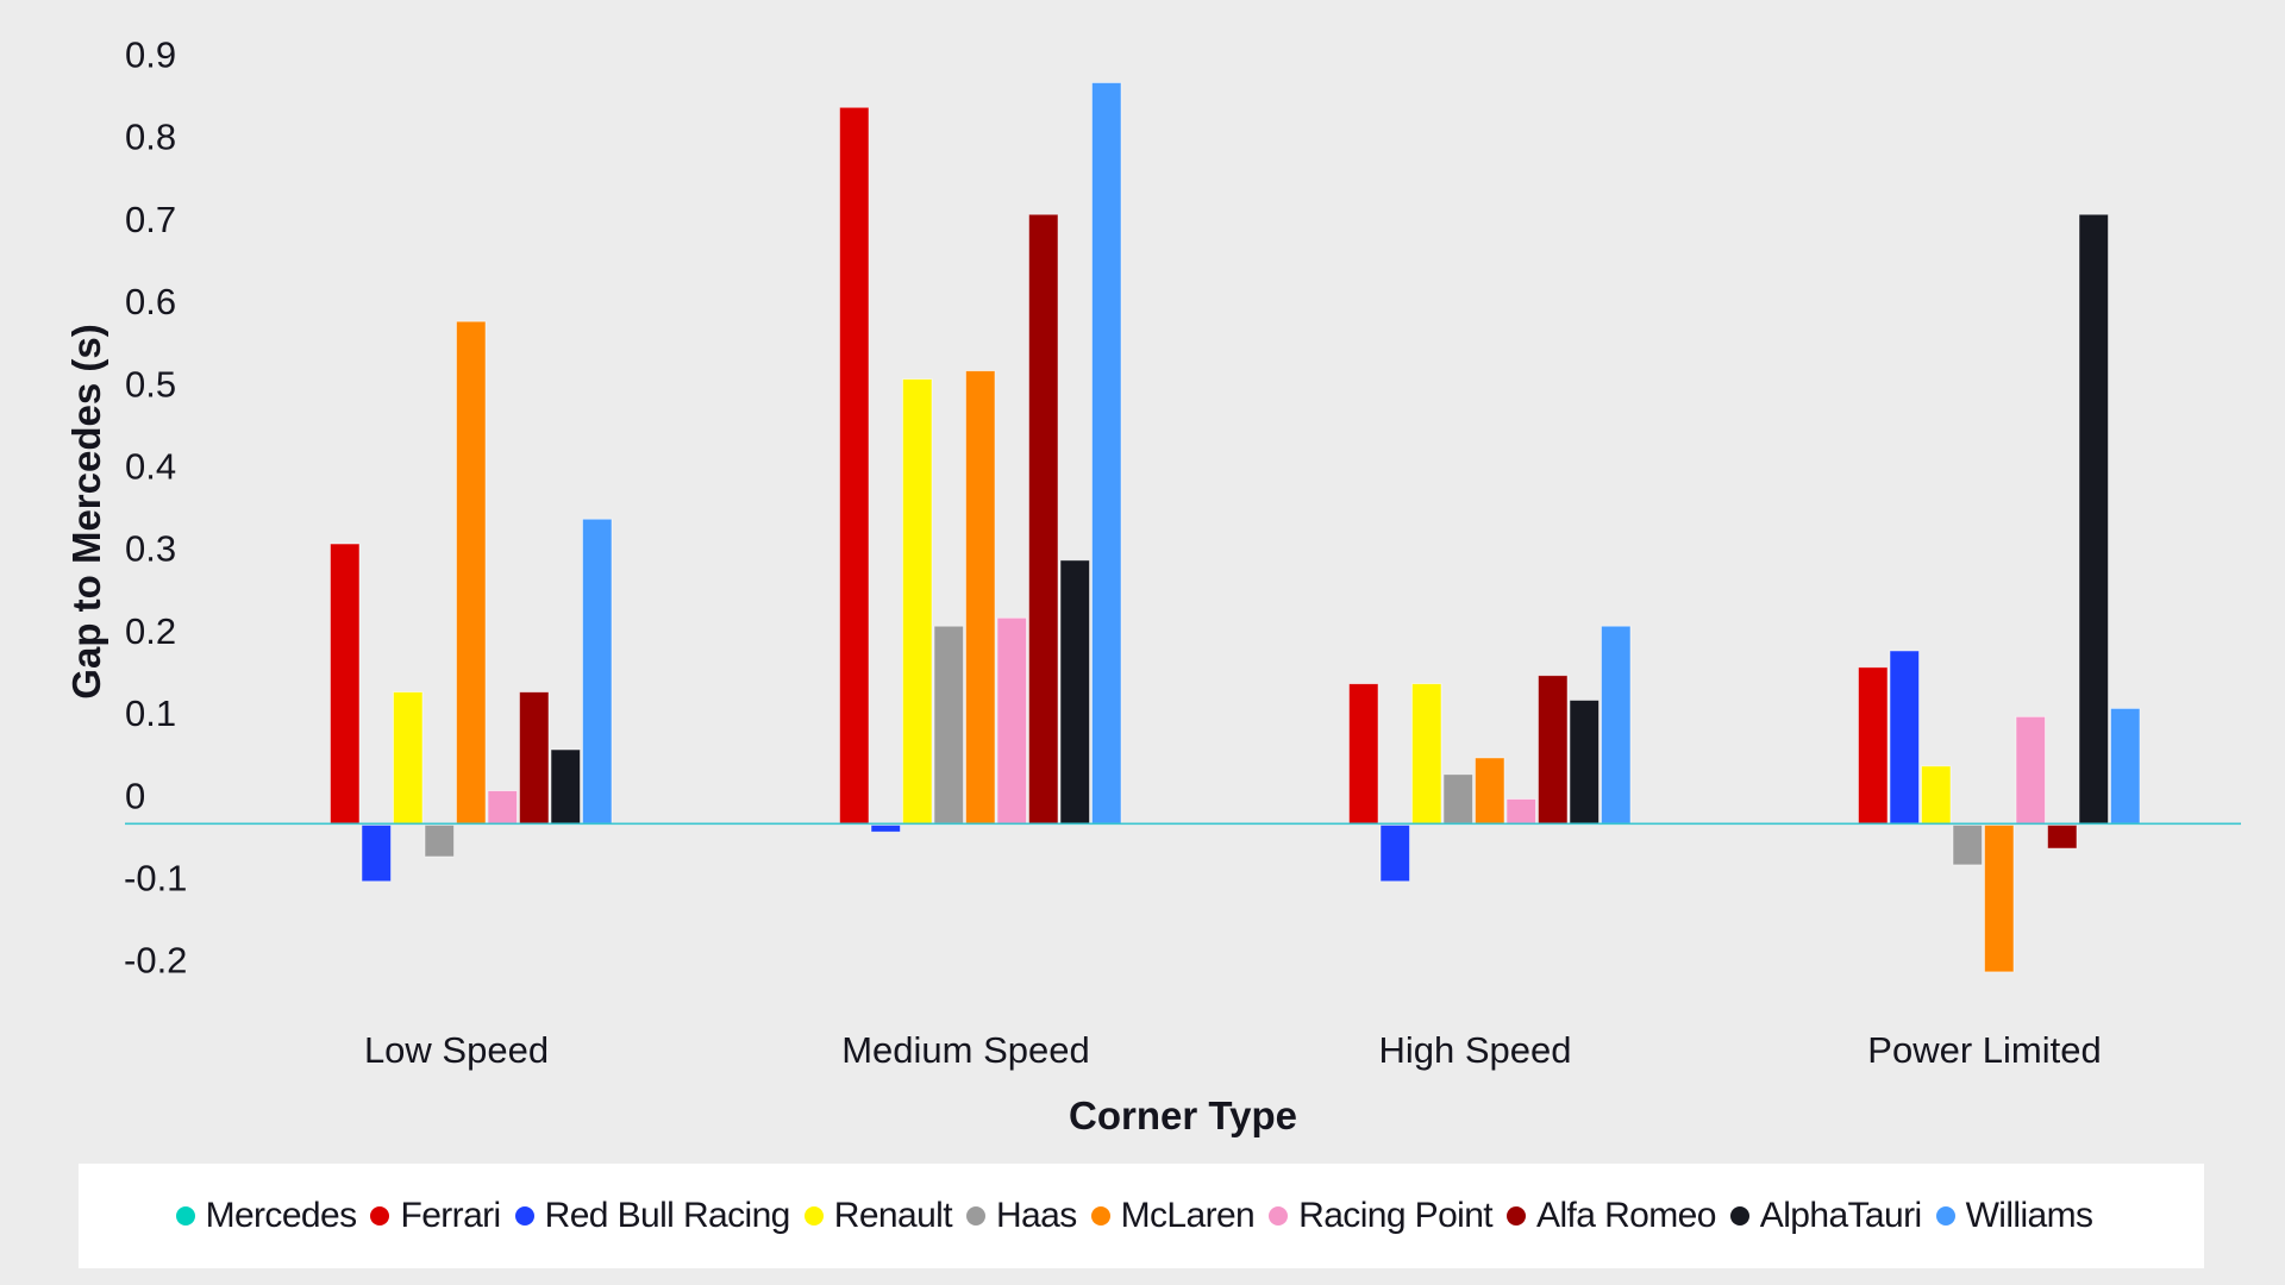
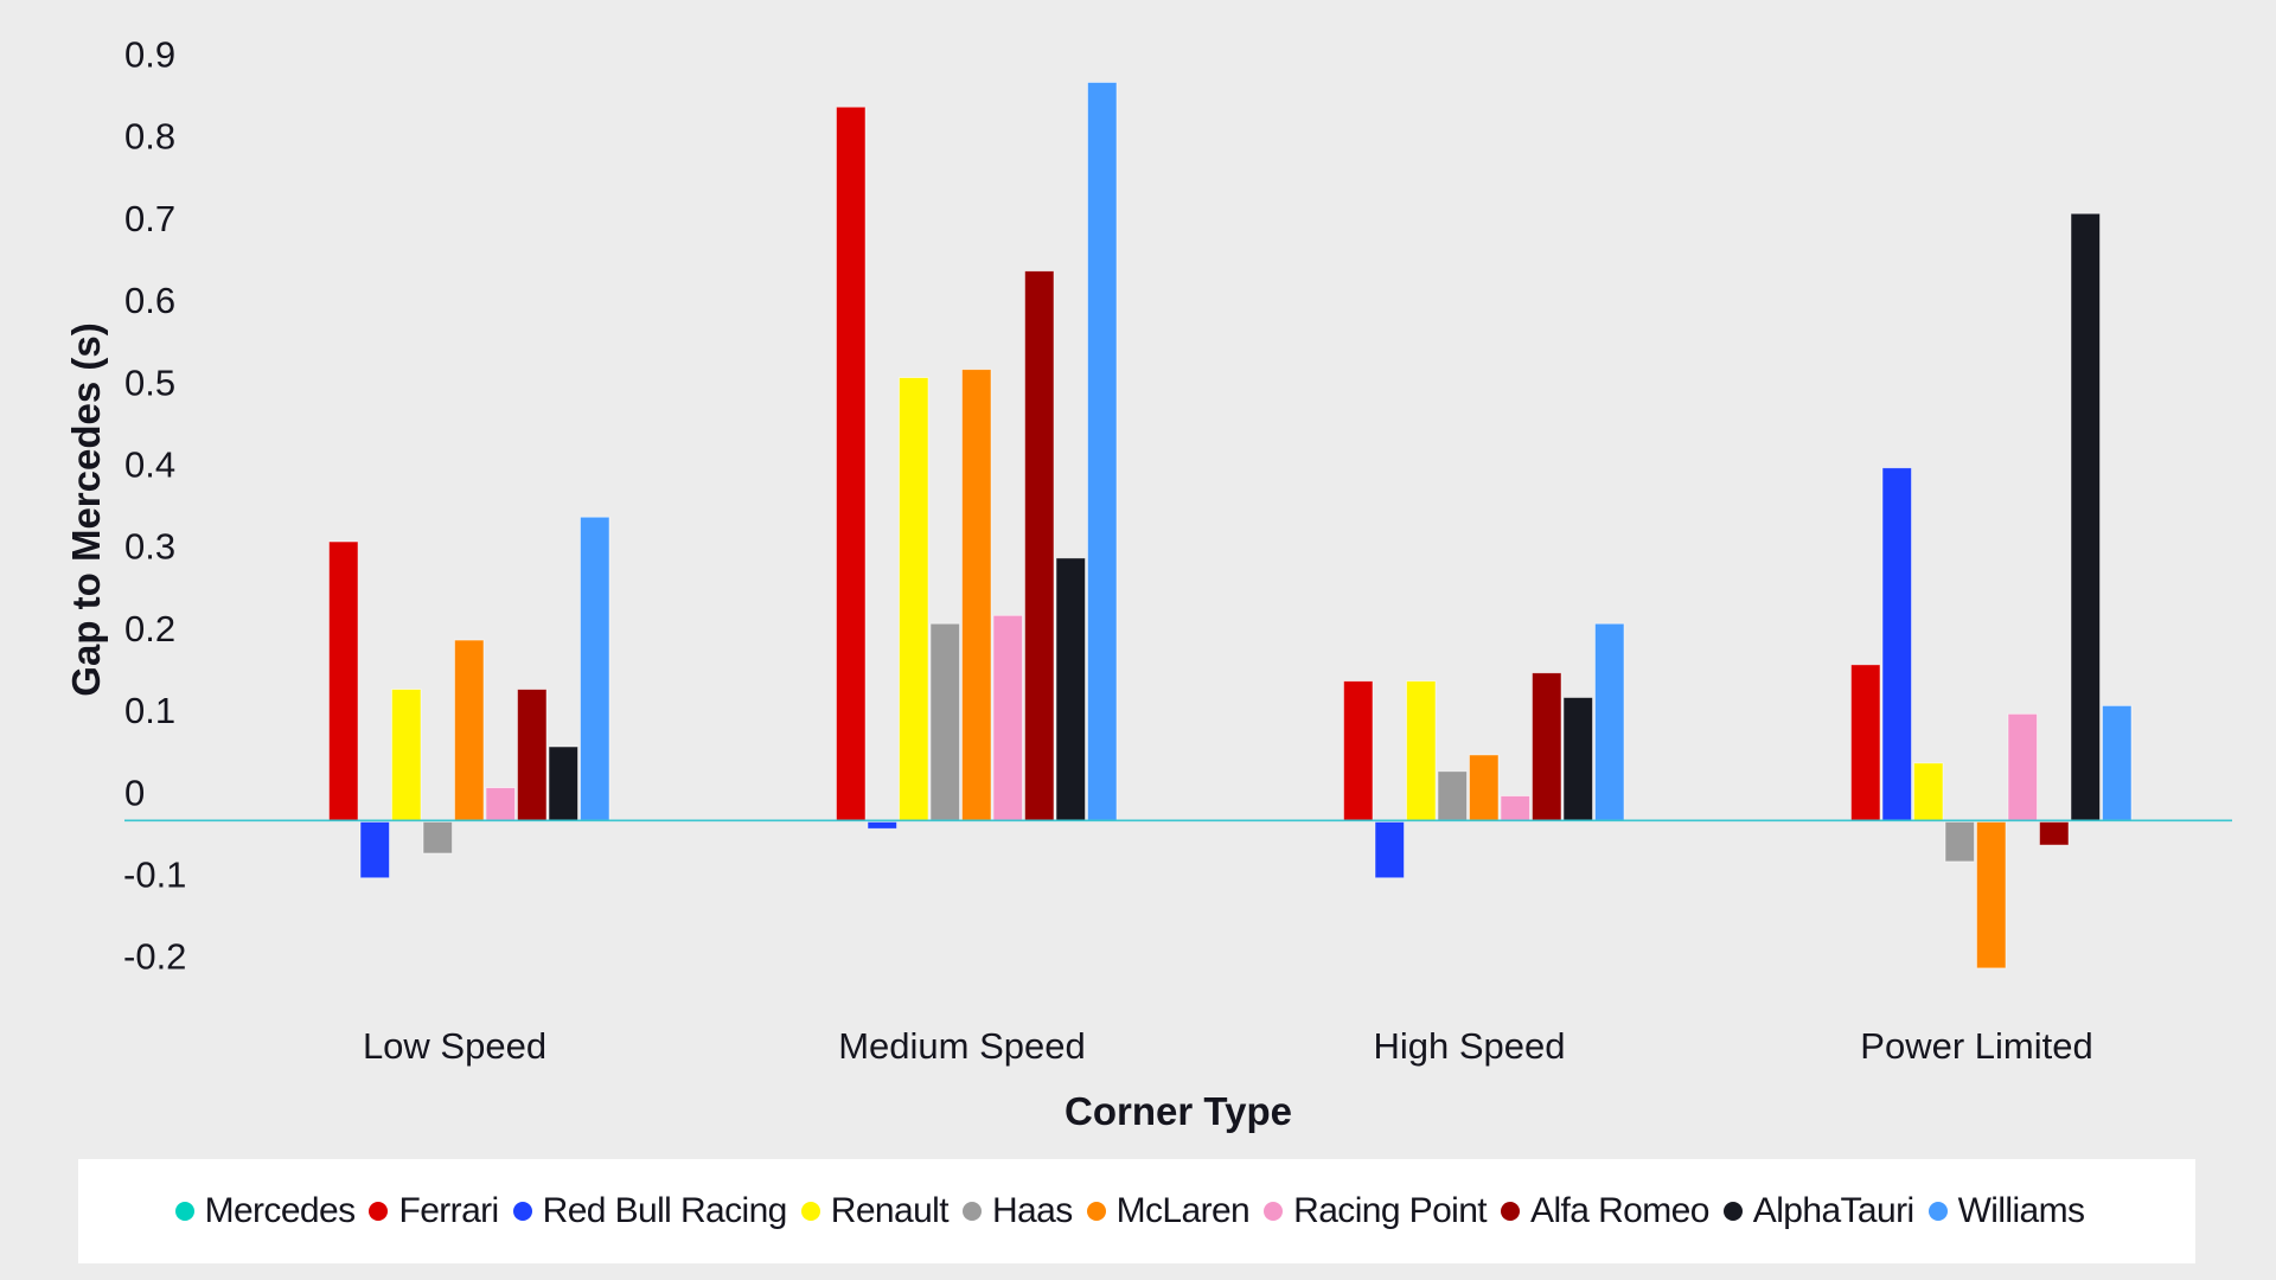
McLaren/Low Speed: 0.61 -> 0.22
Alfa Romeo/Medium Speed: 0.74 -> 0.67
Red Bull Racing/Power Limited: 0.21 -> 0.43
